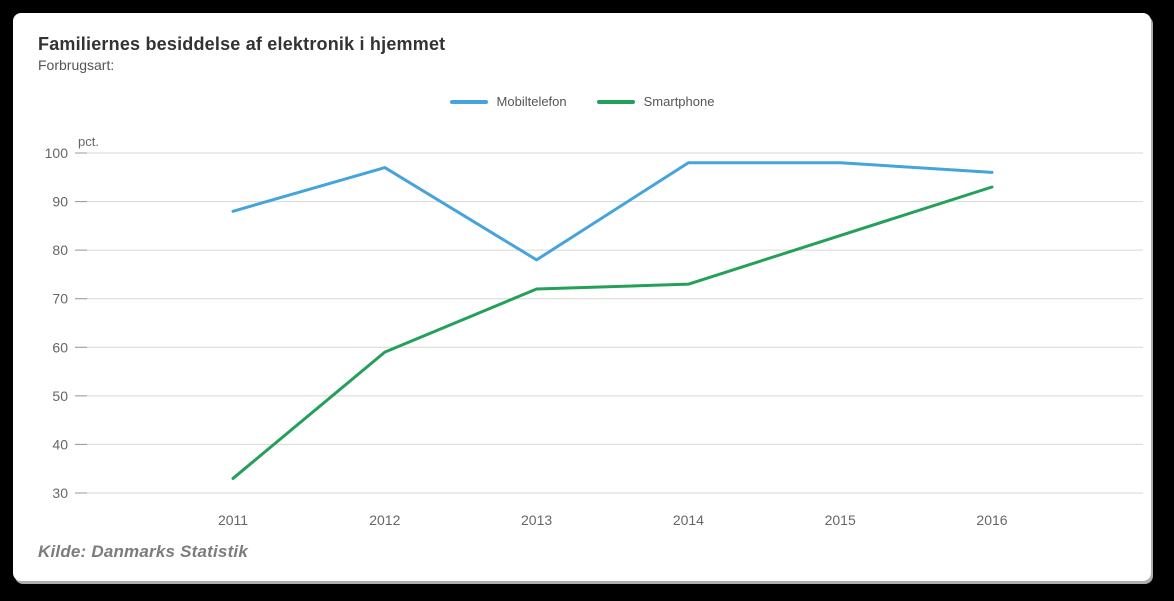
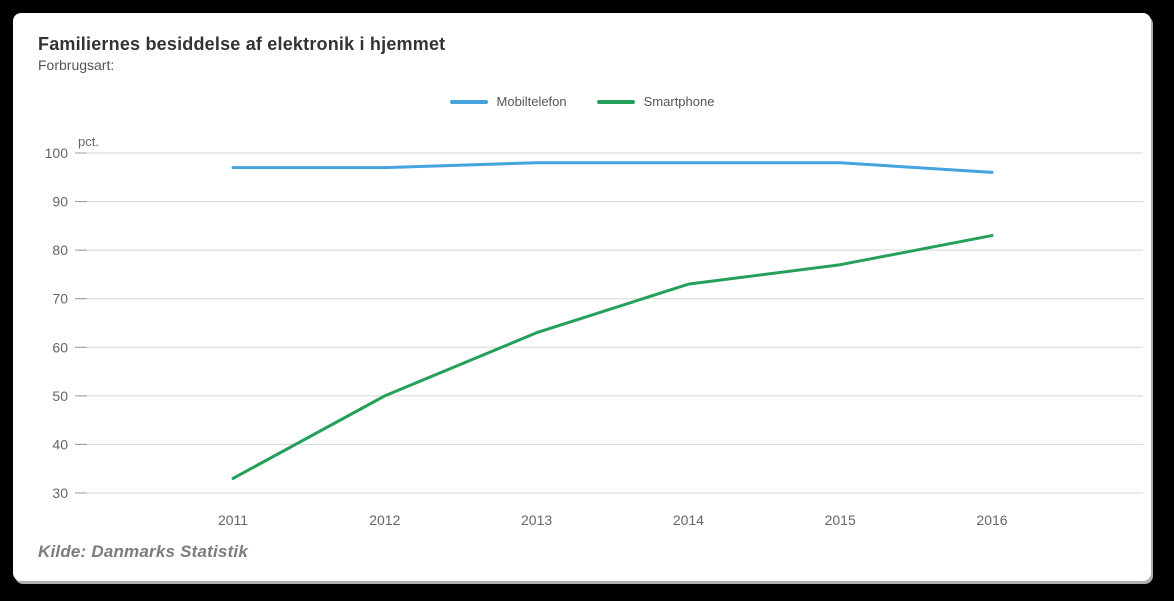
Mobiltelefon/2011: 88 -> 97
Smartphone/2012: 59 -> 50
Mobiltelefon/2013: 78 -> 98
Smartphone/2013: 72 -> 63
Smartphone/2015: 83 -> 77
Smartphone/2016: 93 -> 83
